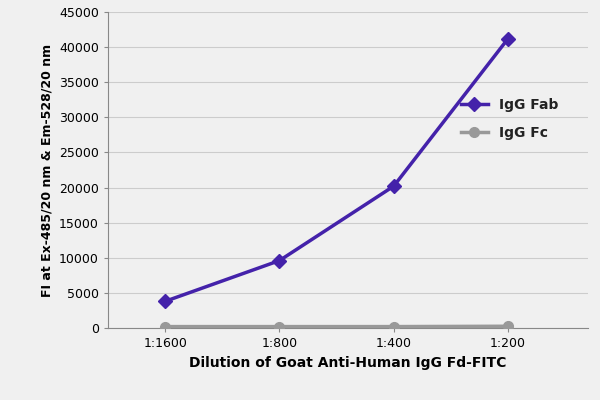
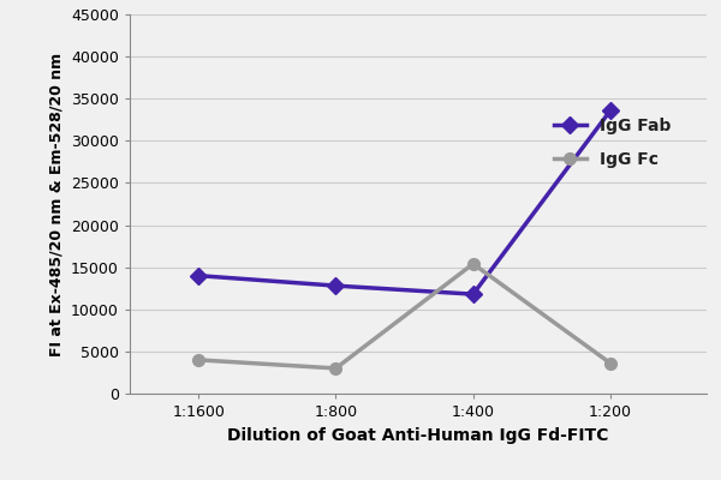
IgG Fab/1:1600: 3800 -> 14000
IgG Fc/1:1600: 200 -> 4000
IgG Fab/1:800: 9600 -> 12800
IgG Fc/1:800: 200 -> 3000
IgG Fab/1:400: 20200 -> 11800
IgG Fc/1:400: 200 -> 15400
IgG Fab/1:200: 41200 -> 33600
IgG Fc/1:200: 200 -> 3600
